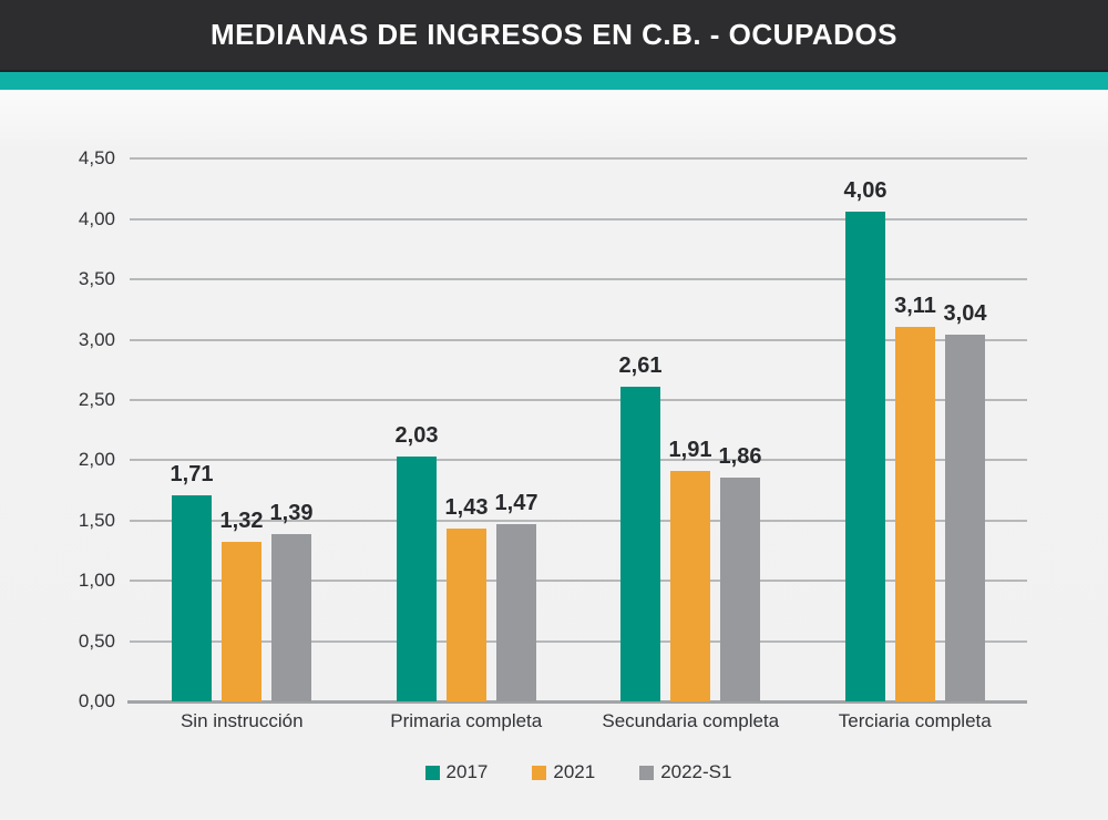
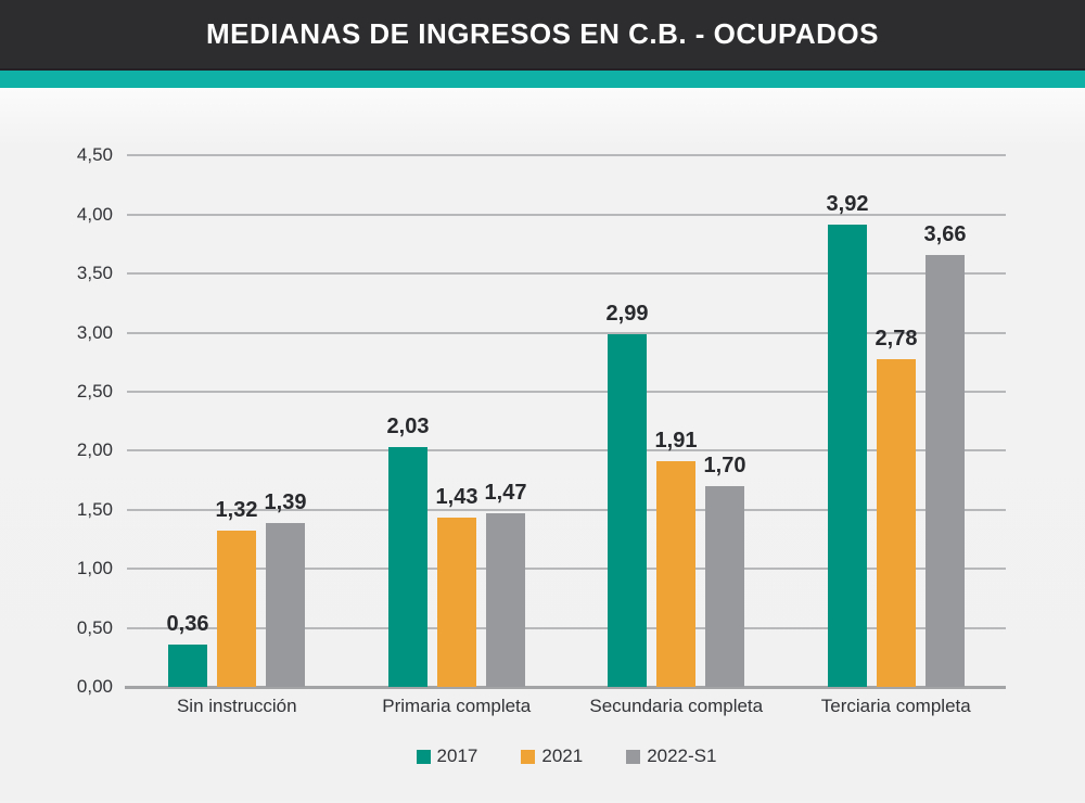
2017/Sin instrucción: 1,71 -> 0,36
2017/Secundaria completa: 2,61 -> 2,99
2022-S1/Secundaria completa: 1,86 -> 1,70
2017/Terciaria completa: 4,06 -> 3,92
2021/Terciaria completa: 3,11 -> 2,78
2022-S1/Terciaria completa: 3,04 -> 3,66
